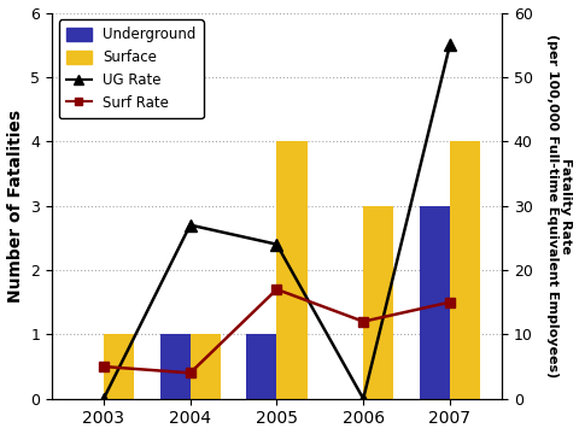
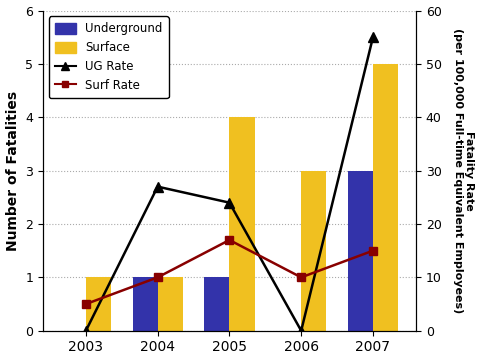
Surf Rate/2004: 4 -> 10
Surf Rate/2006: 12 -> 10
Surface/2007: 4 -> 5
